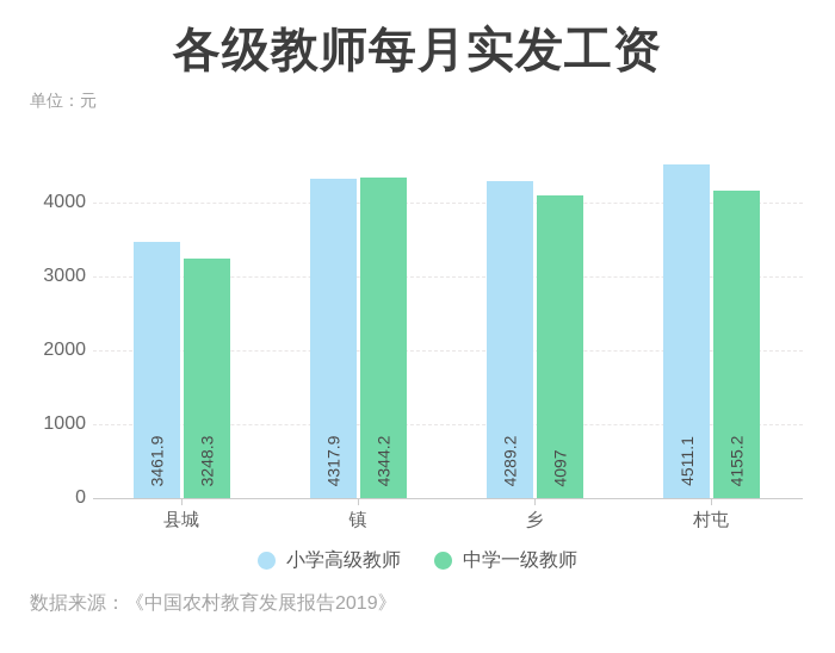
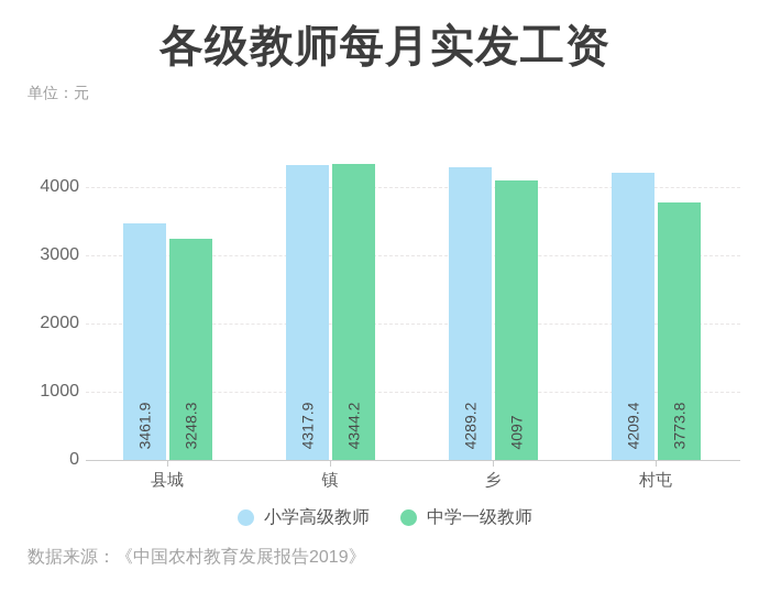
小学高级教师/村屯: 4511.1 -> 4209.4
中学一级教师/村屯: 4155.2 -> 3773.8
